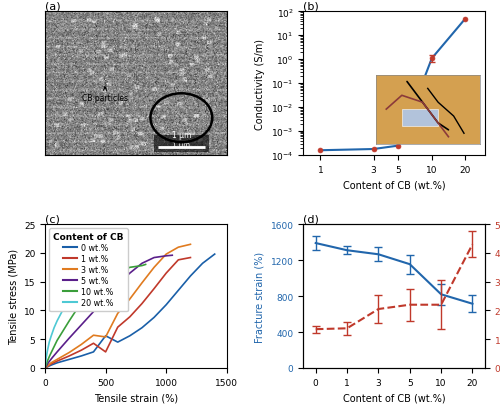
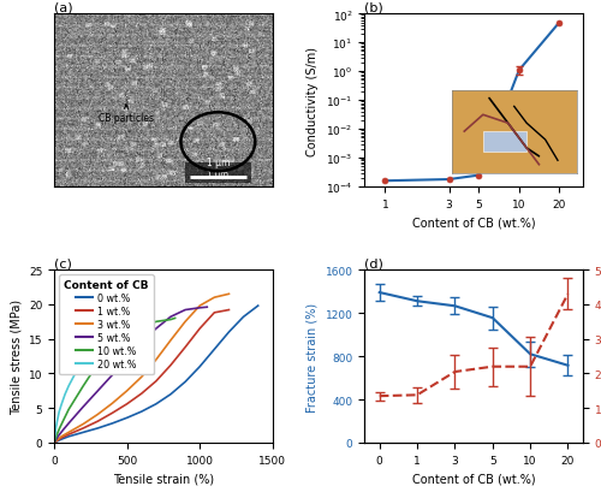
(c)/0 wt.%/500: 5.6 -> 3.6
(c)/1 wt.%/500: 2.8 -> 5.6
(c)/3 wt.%/500: 5.4 -> 7.5
